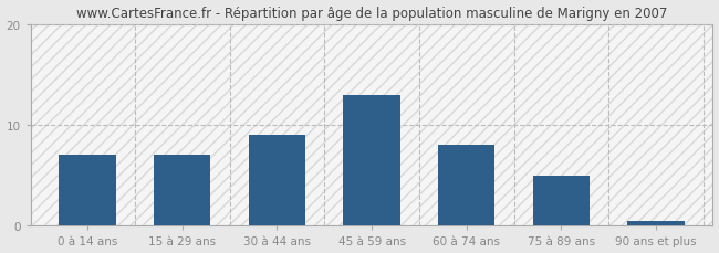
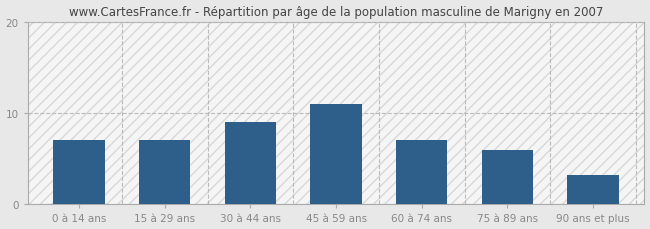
45 à 59 ans: 13.0 -> 11.0
60 à 74 ans: 8.0 -> 7.0
75 à 89 ans: 5.0 -> 6.0
90 ans et plus: 0.5 -> 3.2
